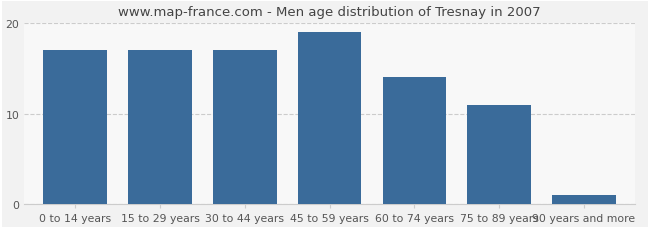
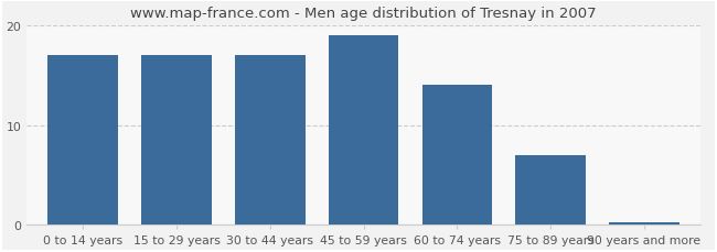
75 to 89 years: 11.0 -> 7.0
90 years and more: 1.0 -> 0.3
